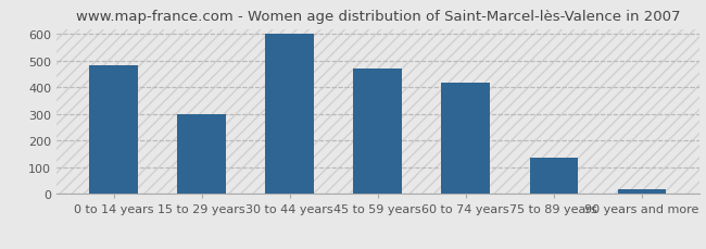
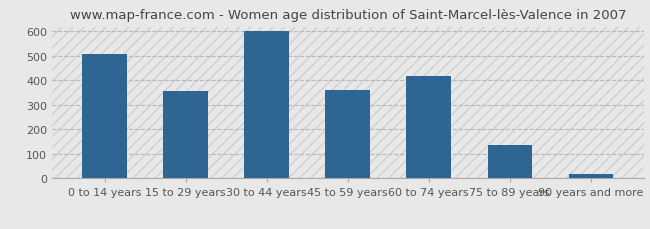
0 to 14 years: 484 -> 510
15 to 29 years: 300 -> 355
45 to 59 years: 473 -> 360
